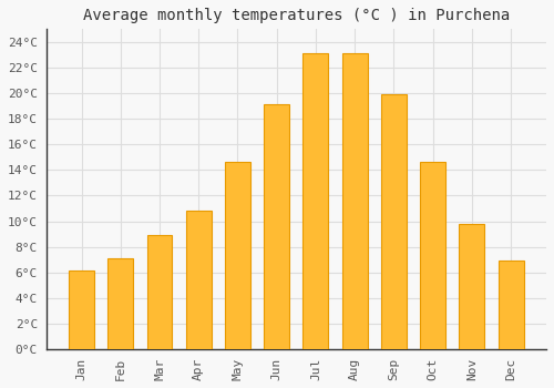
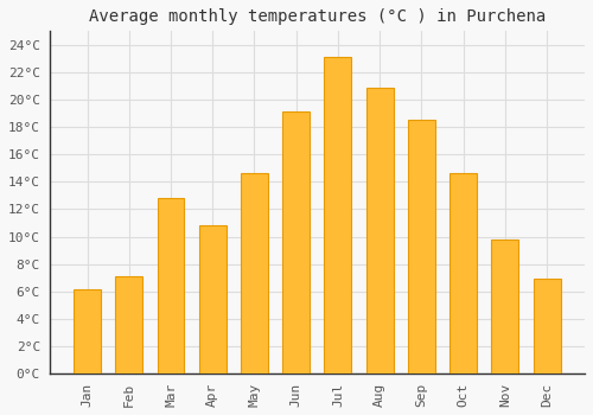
Mar: 8.9°C -> 12.8°C
Aug: 23.1°C -> 20.9°C
Sep: 19.9°C -> 18.5°C
